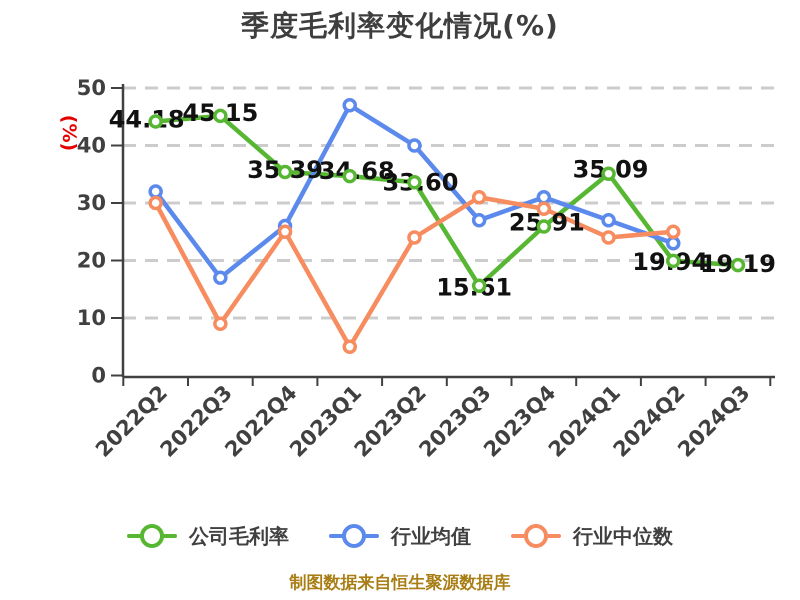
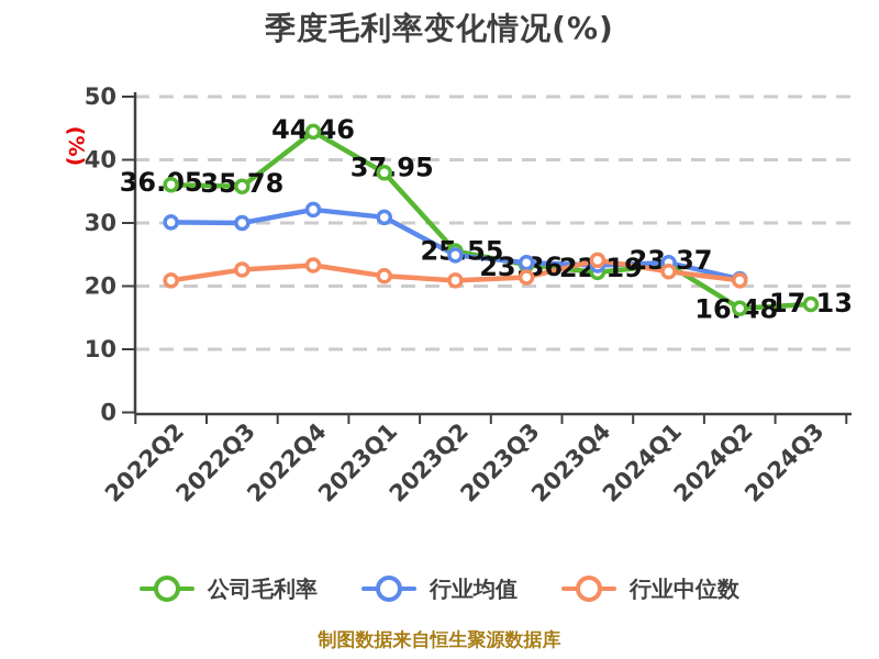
公司毛利率/2022Q2: 44.18 -> 36.05
行业均值/2022Q2: 32 -> 30
行业中位数/2022Q2: 30 -> 21
公司毛利率/2022Q3: 45.15 -> 35.78
行业均值/2022Q3: 17 -> 30
行业中位数/2022Q3: 9 -> 23
公司毛利率/2022Q4: 35.39 -> 44.46
行业均值/2022Q4: 26 -> 32
行业中位数/2022Q4: 25 -> 23
公司毛利率/2023Q1: 34.68 -> 37.95
行业均值/2023Q1: 47 -> 31
行业中位数/2023Q1: 5 -> 22
公司毛利率/2023Q2: 33.60 -> 25.55
行业均值/2023Q2: 40 -> 25
行业中位数/2023Q2: 24 -> 21
公司毛利率/2023Q3: 15.61 -> 23.36
行业均值/2023Q3: 27 -> 24
行业中位数/2023Q3: 31 -> 21
公司毛利率/2023Q4: 25.91 -> 22.19
行业均值/2023Q4: 31 -> 23
行业中位数/2023Q4: 29 -> 24
公司毛利率/2024Q1: 35.09 -> 23.37
行业均值/2024Q1: 27 -> 24
行业中位数/2024Q1: 24 -> 22
公司毛利率/2024Q2: 19.94 -> 16.48
行业均值/2024Q2: 23 -> 21
行业中位数/2024Q2: 25 -> 21
公司毛利率/2024Q3: 19.19 -> 17.13
